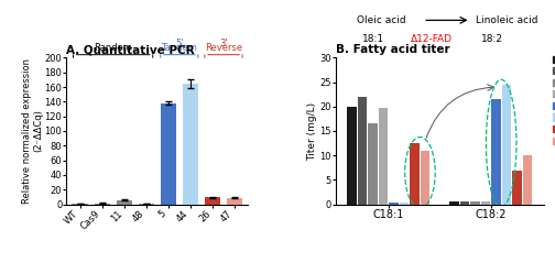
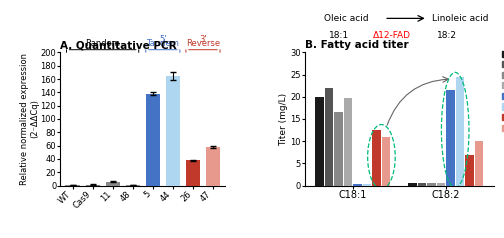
26: 10 -> 38
47: 9 -> 58
